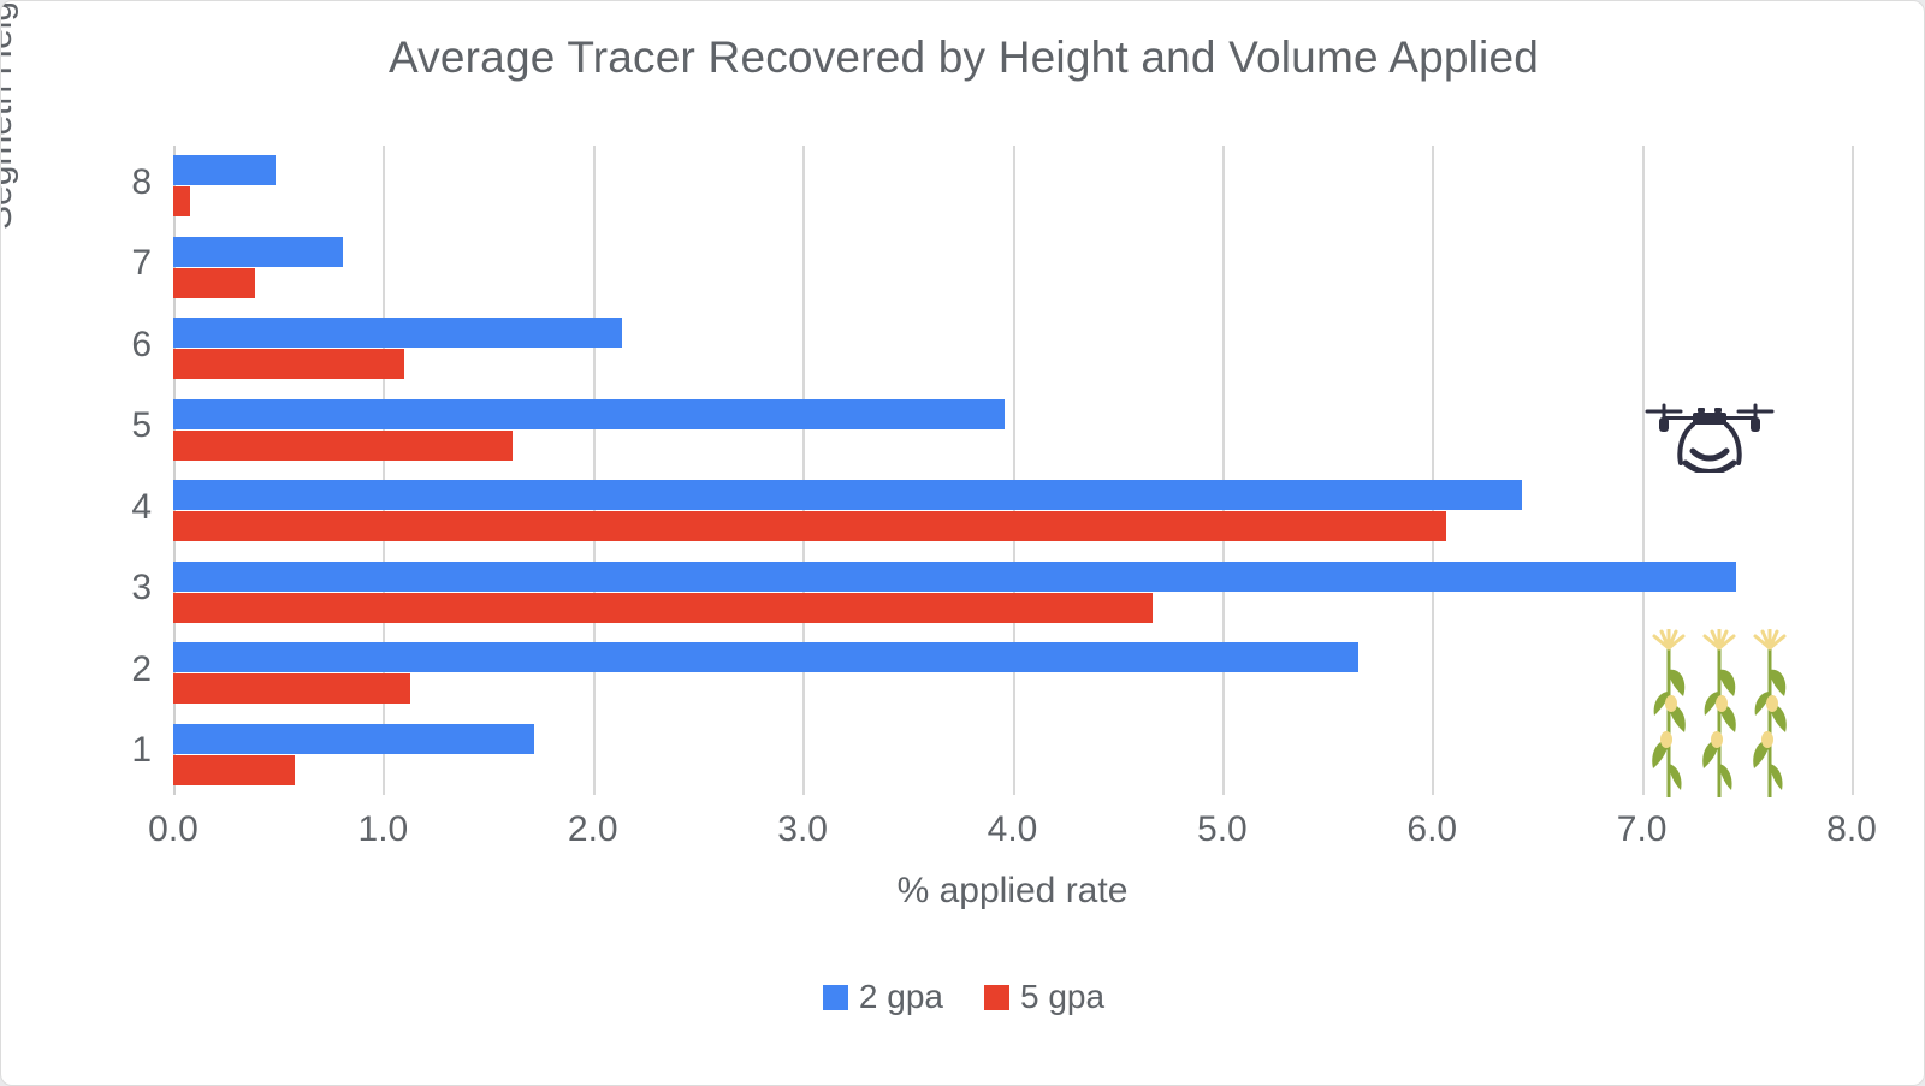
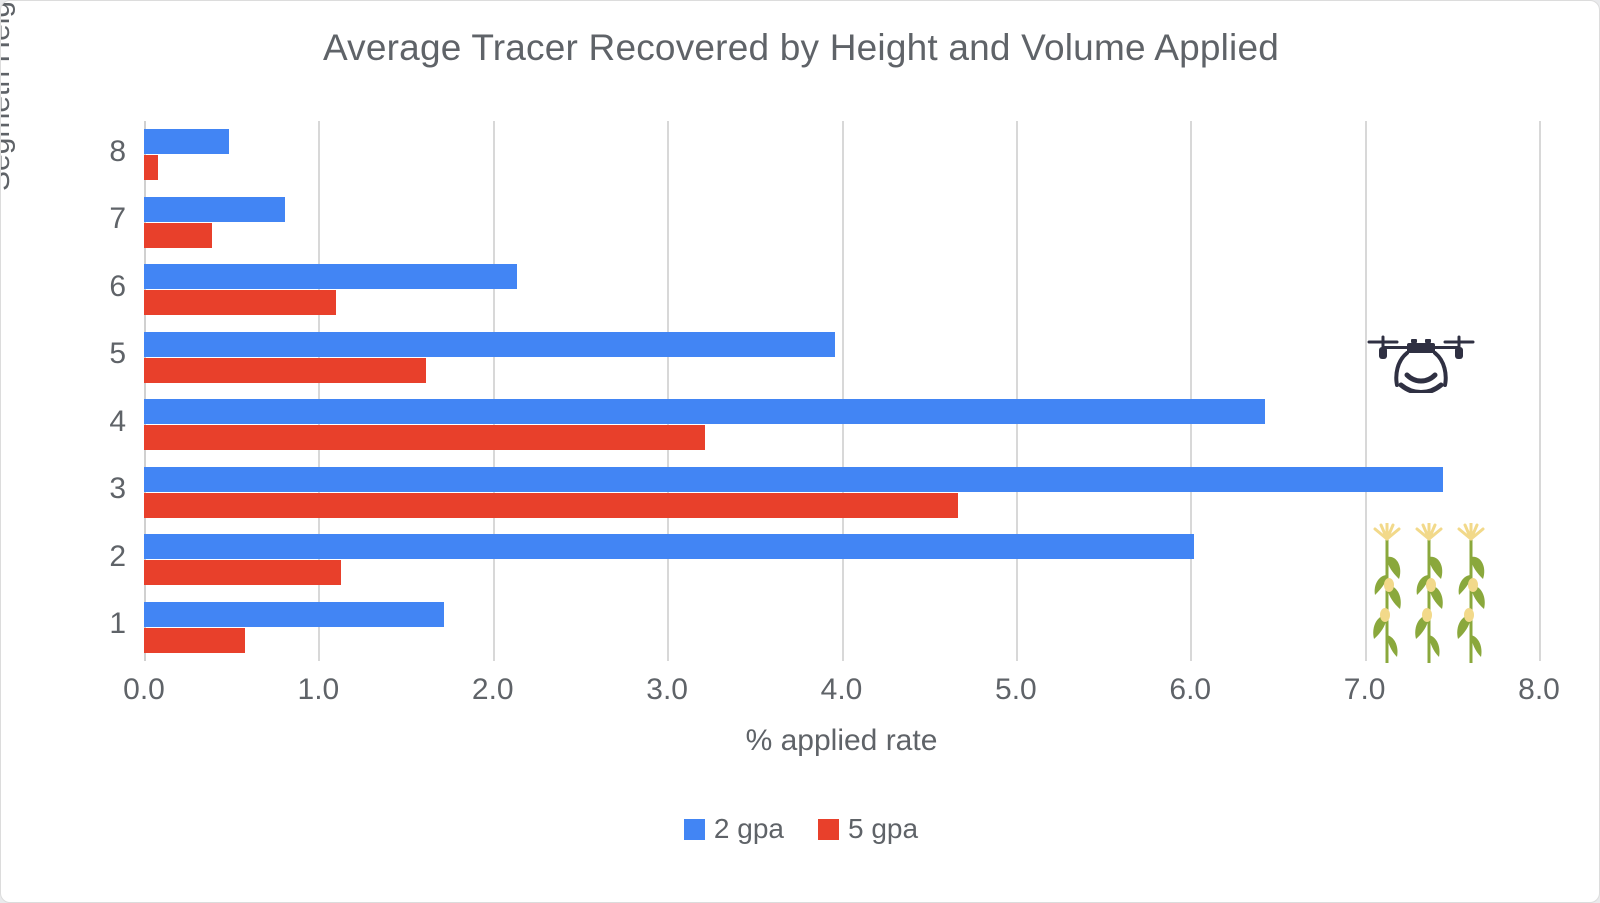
2 gpa/2: 5.65 -> 6.02
5 gpa/4: 6.07 -> 3.22
